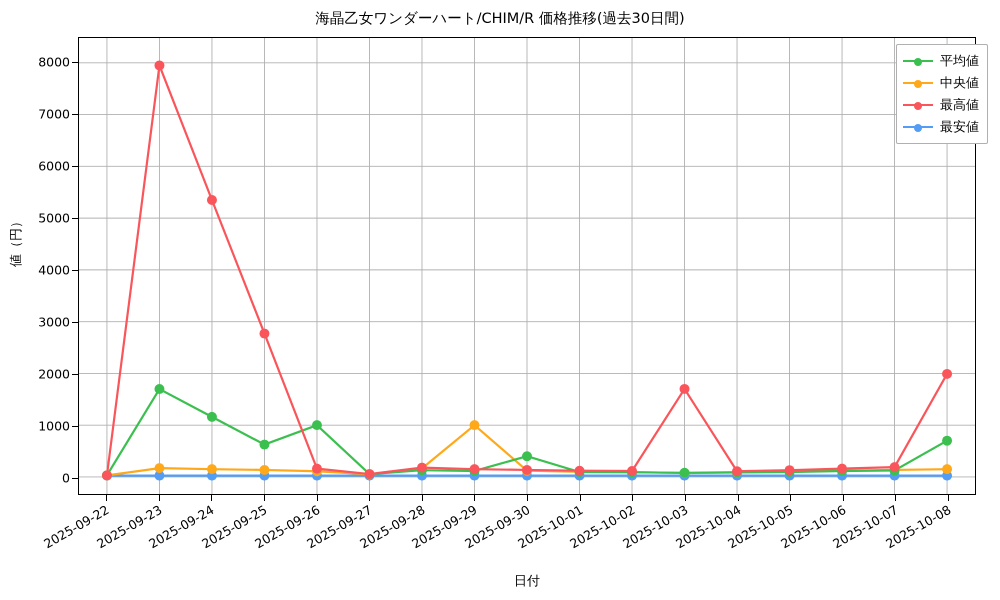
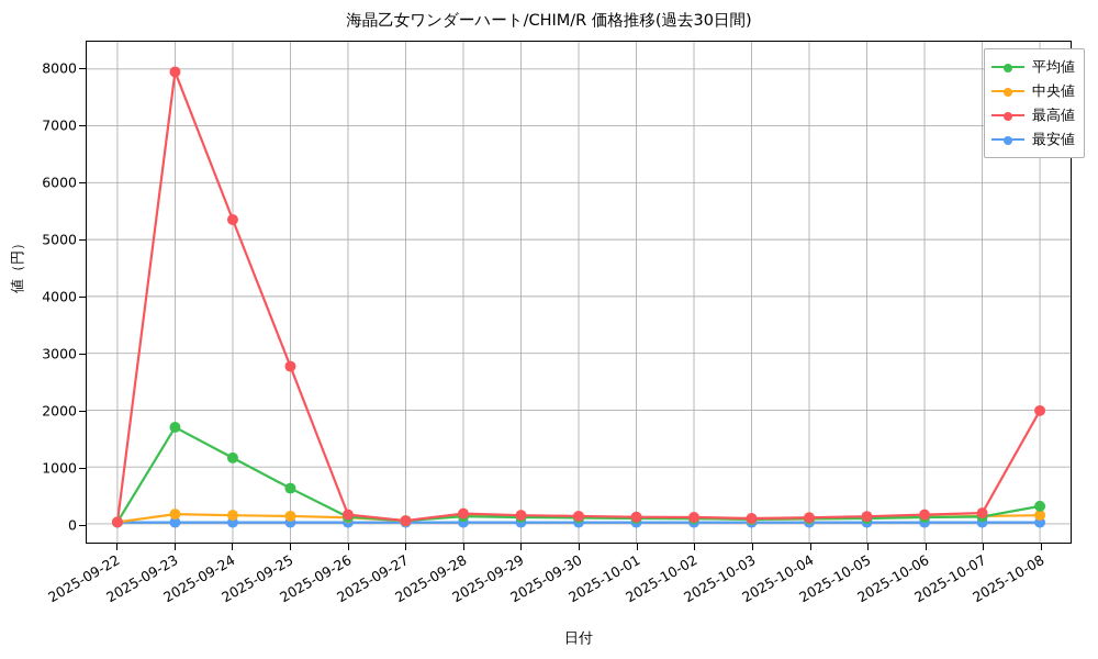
平均値/2025-09-26: 1000 -> 100
中央値/2025-09-29: 1000 -> 100
平均値/2025-09-30: 400 -> 100
最高値/2025-10-03: 1700 -> 100
平均値/2025-10-08: 700 -> 300
